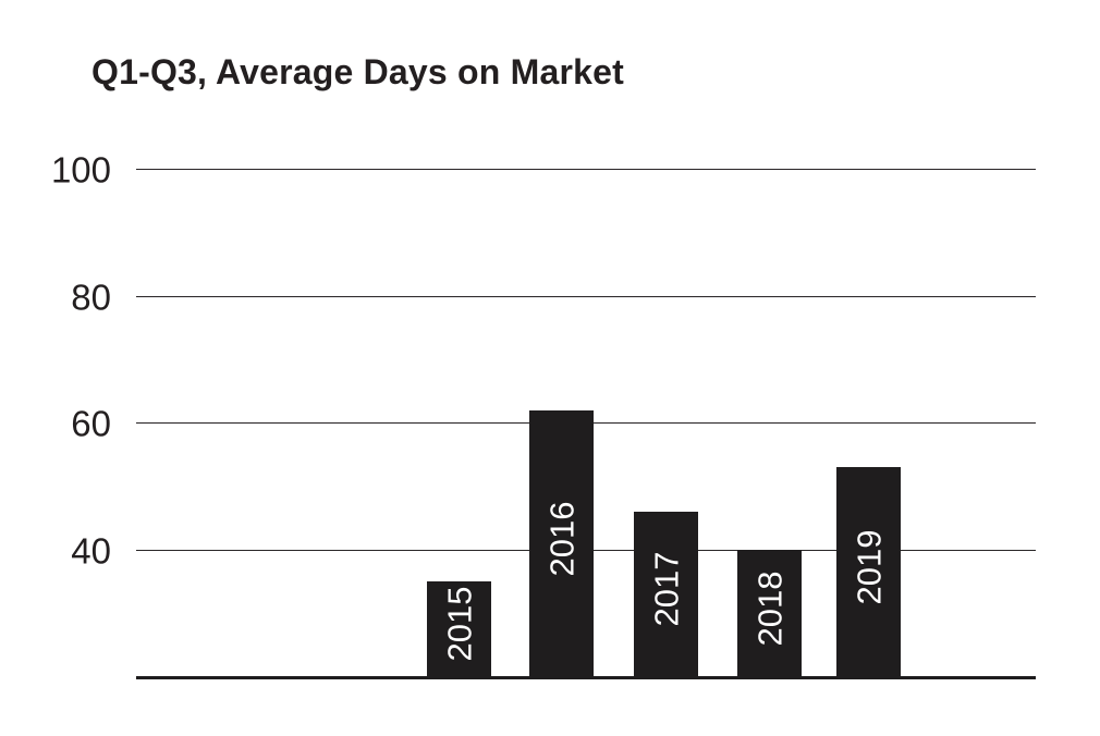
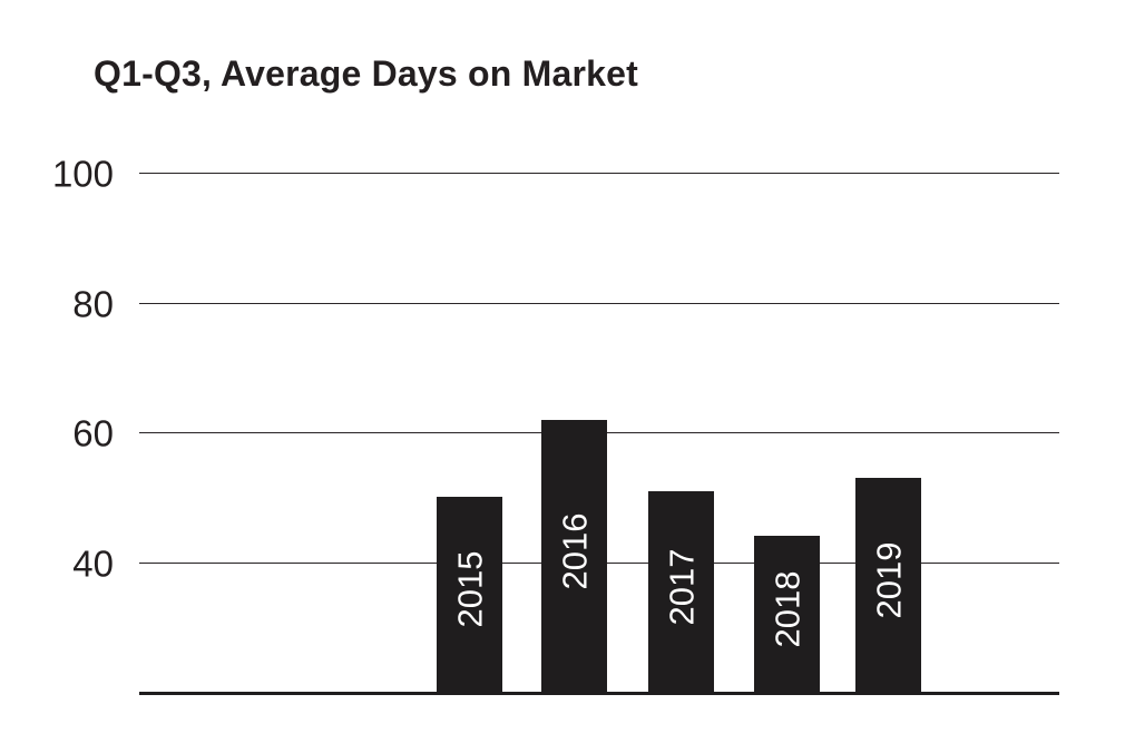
2015: 35 -> 50
2017: 46 -> 51
2018: 40 -> 44
